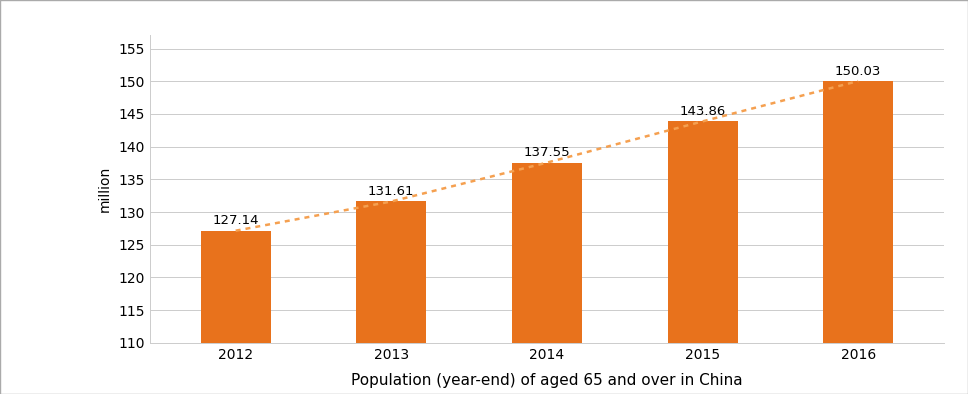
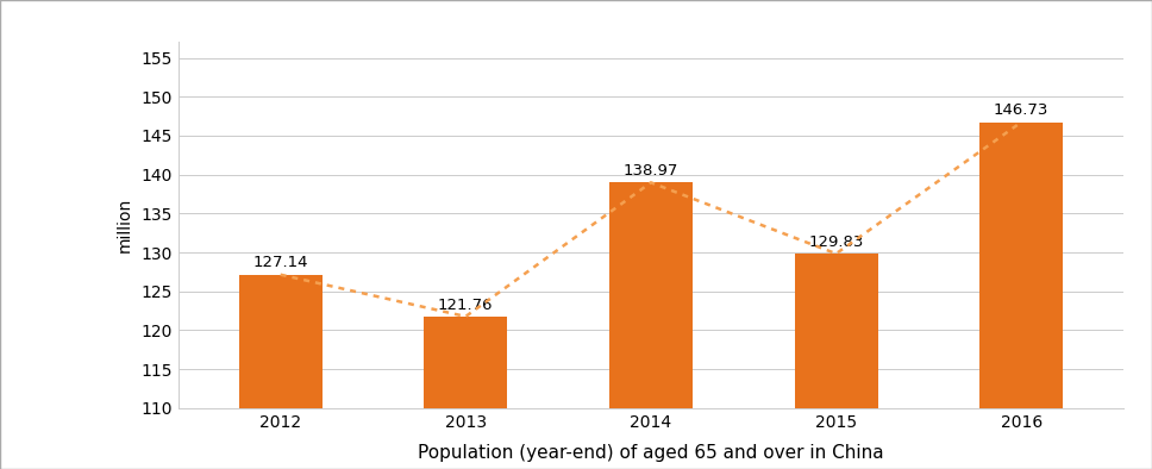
2013: 131.61 -> 121.76
2014: 137.55 -> 138.97
2015: 143.86 -> 129.83
2016: 150.03 -> 146.73
